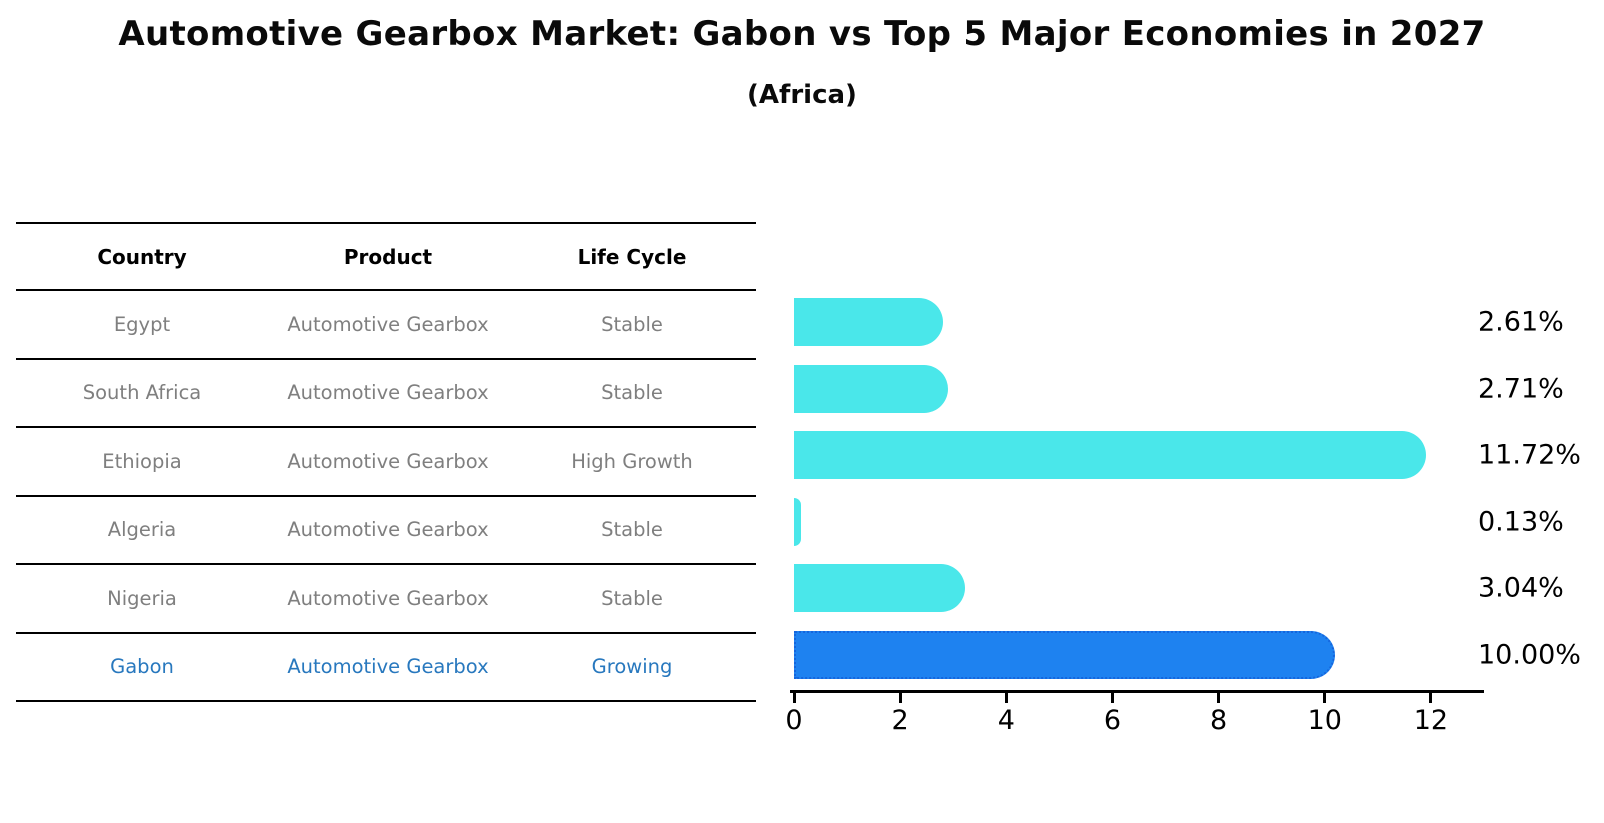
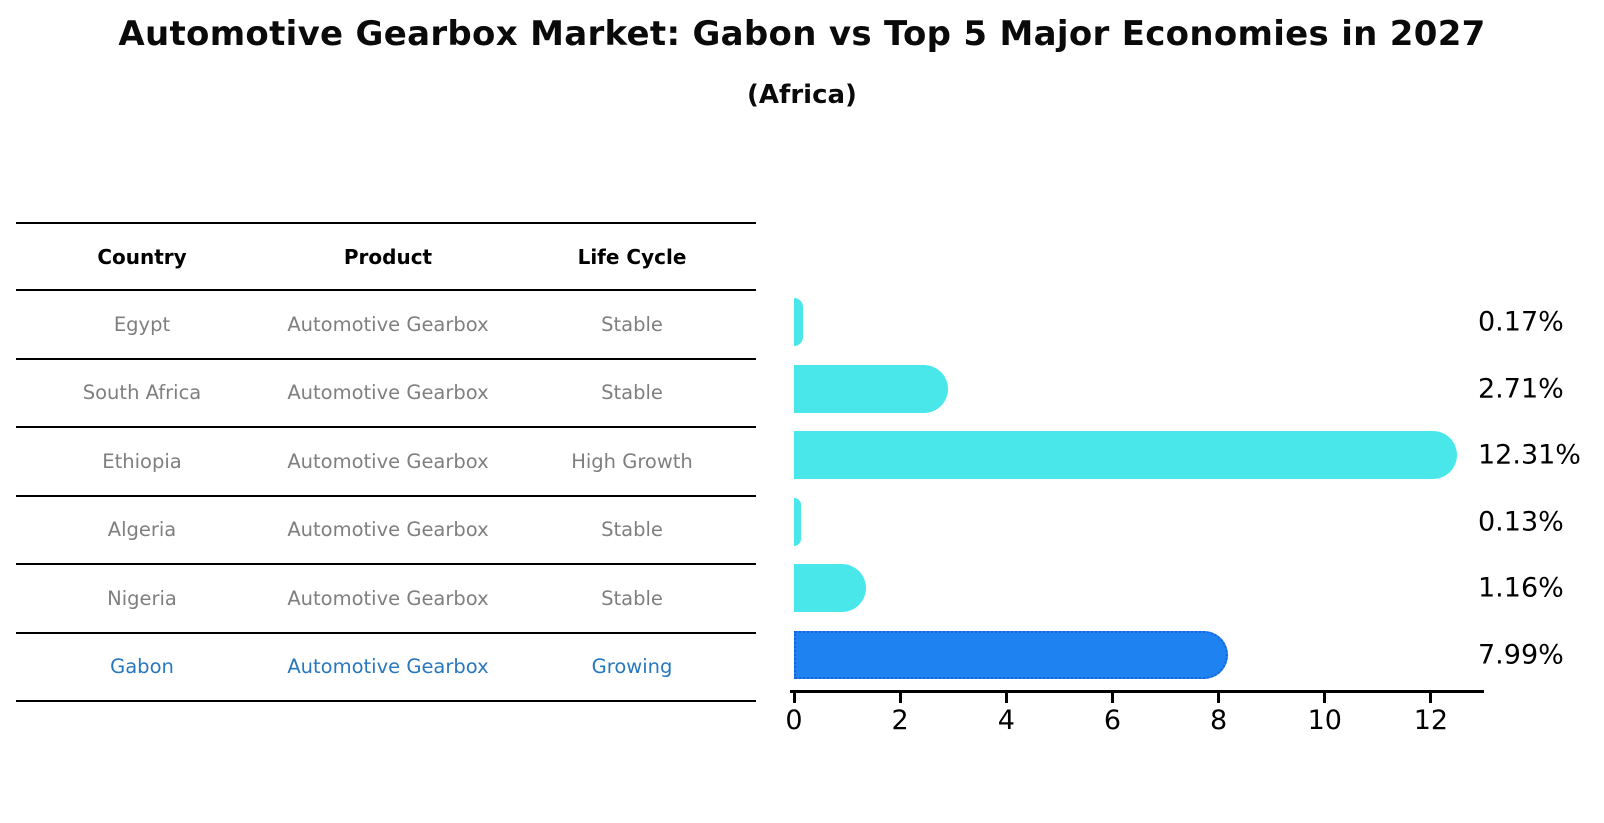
Egypt: 2.61% -> 0.17%
Ethiopia: 11.72% -> 12.31%
Nigeria: 3.04% -> 1.16%
Gabon: 10.00% -> 7.99%
